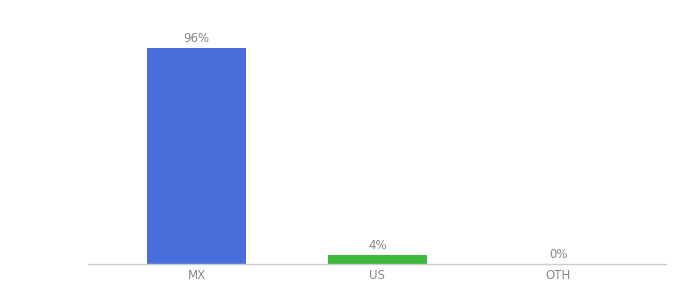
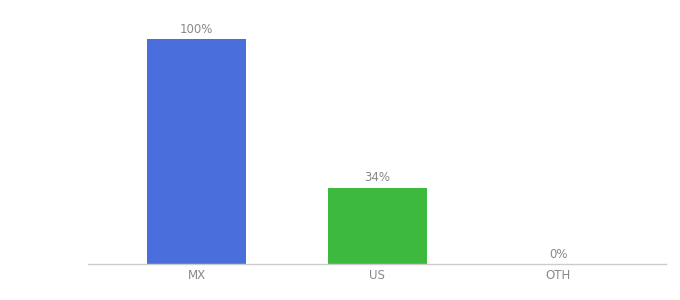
MX: 96% -> 100%
US: 4% -> 34%
